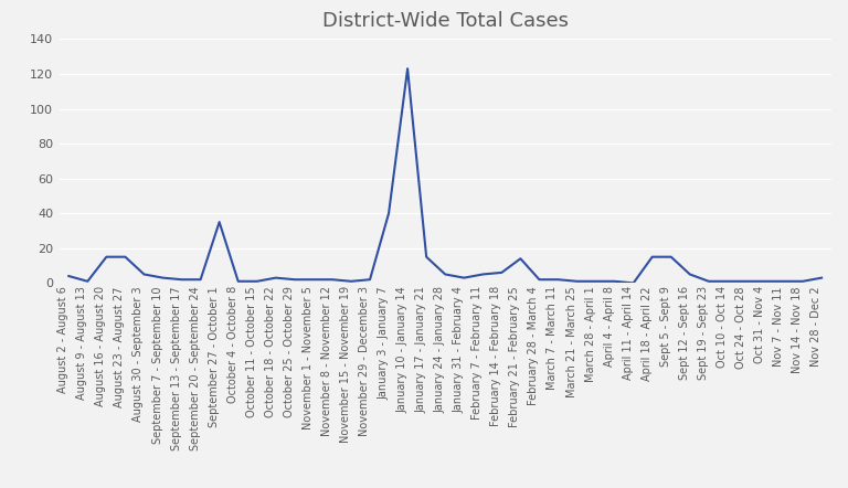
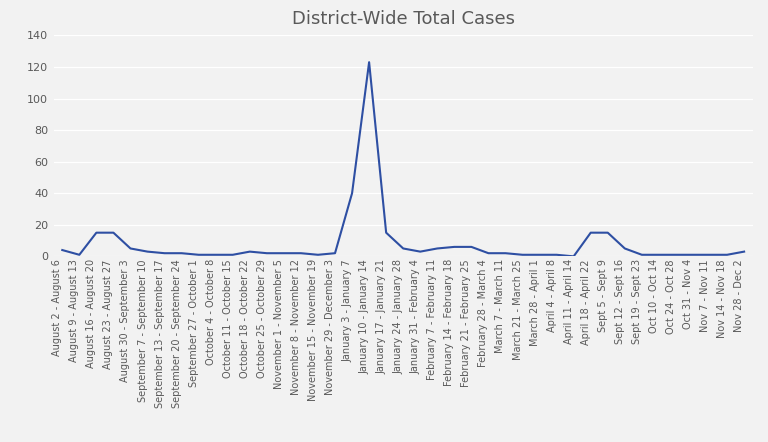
September 27 - October 1: 35 -> 1
February 21 - February 25: 14 -> 6
